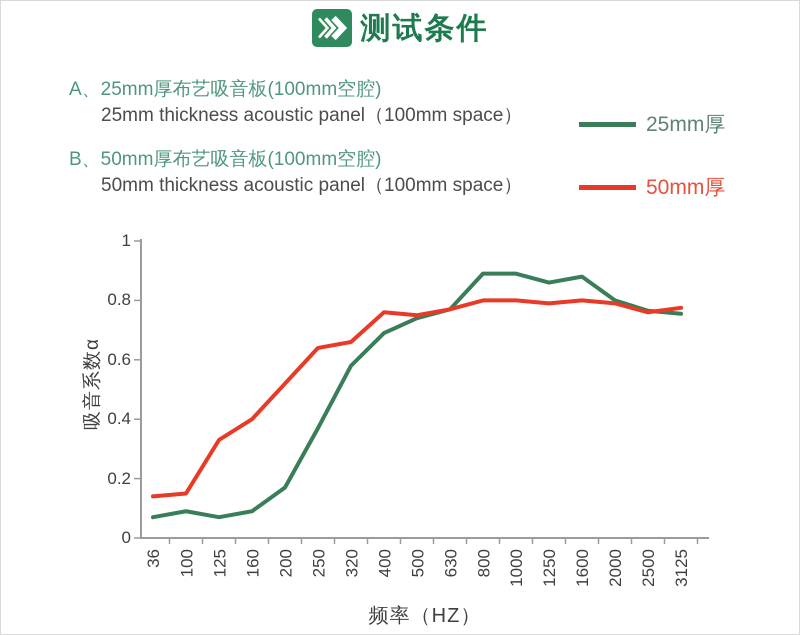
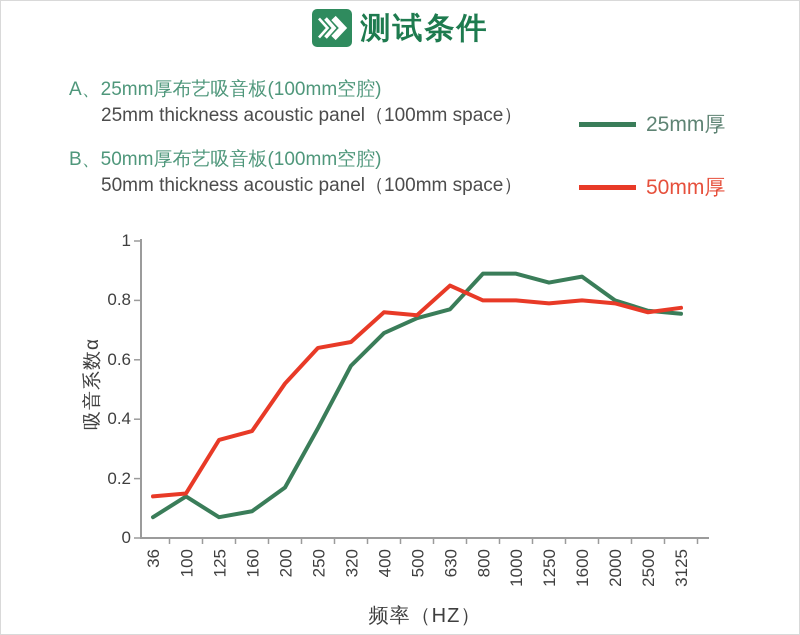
25mm厚/100: 0.09 -> 0.14
50mm厚/160: 0.40 -> 0.36
50mm厚/630: 0.77 -> 0.85
